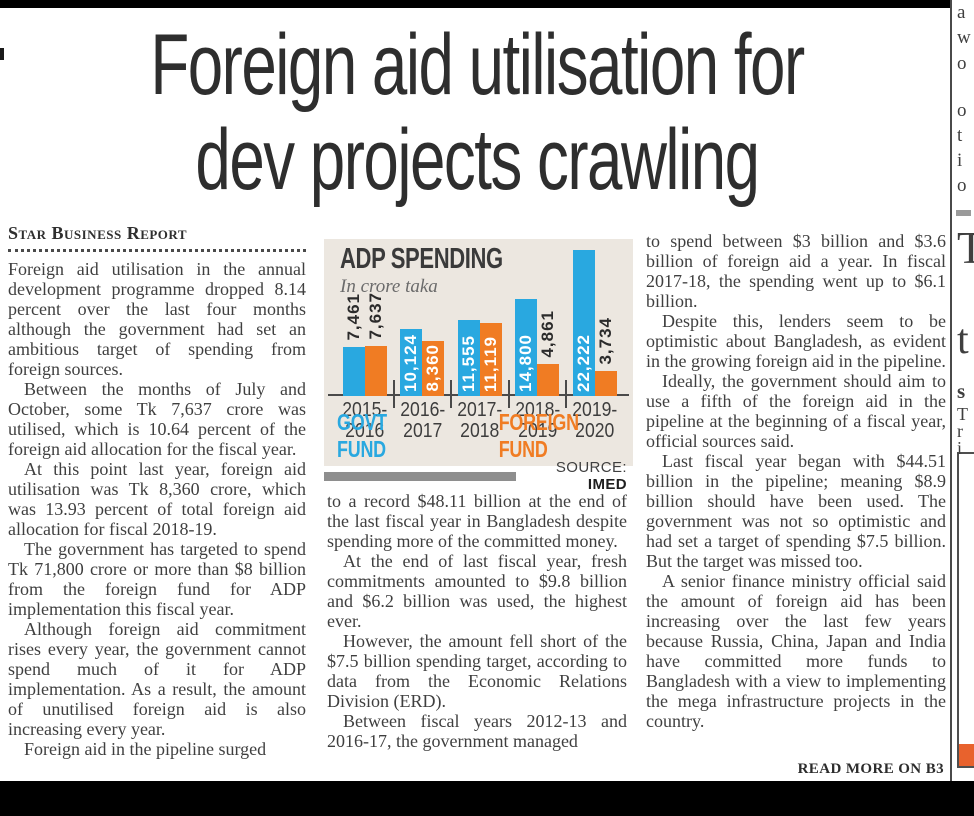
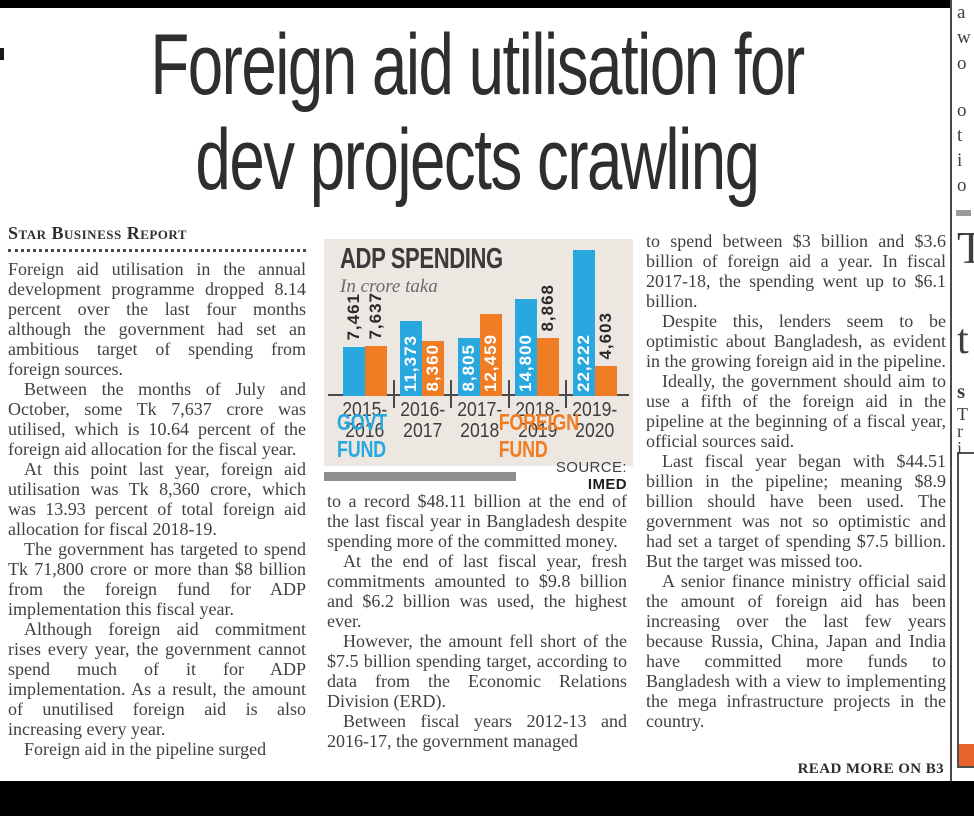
GOVT FUND/2016-2017: 10,124 -> 11,373
GOVT FUND/2017-2018: 11,555 -> 8,805
FOREIGN FUND/2017-2018: 11,119 -> 12,459
FOREIGN FUND/2018-2019: 4,861 -> 8,868
FOREIGN FUND/2019-2020: 3,734 -> 4,603
